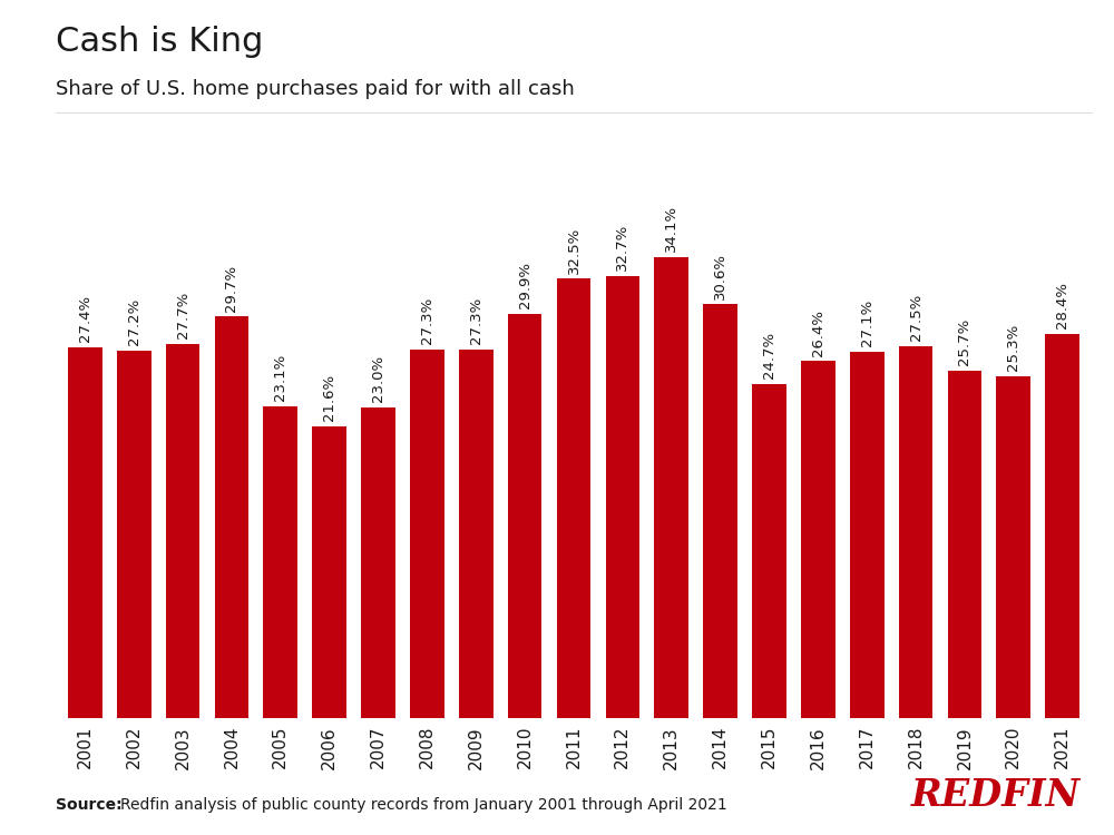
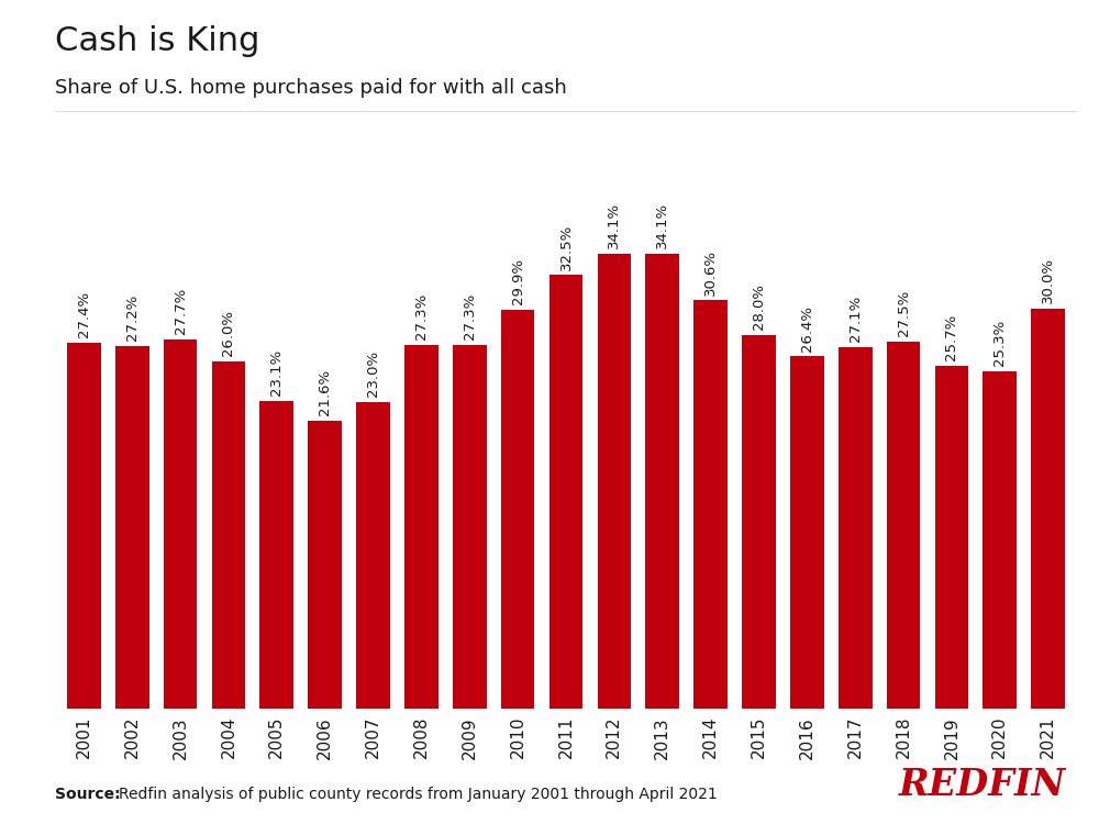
2004: 29.7% -> 26.0%
2012: 32.7% -> 34.1%
2015: 24.7% -> 28.0%
2021: 28.4% -> 30.0%
